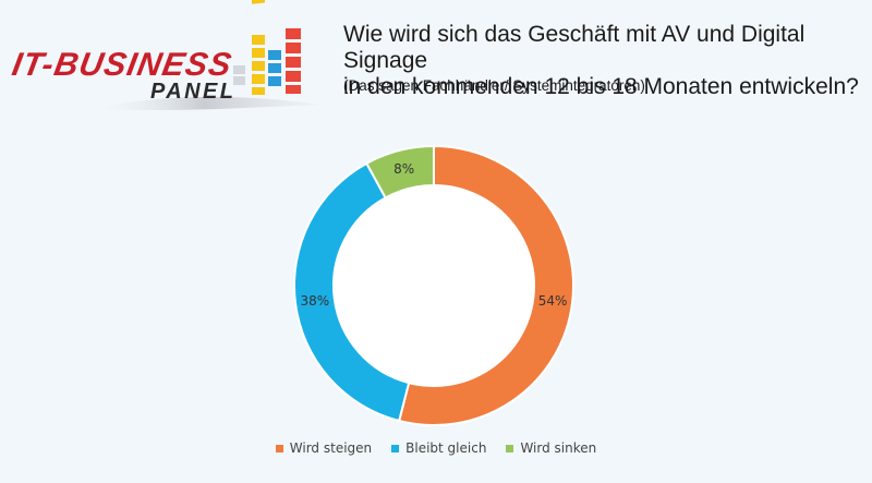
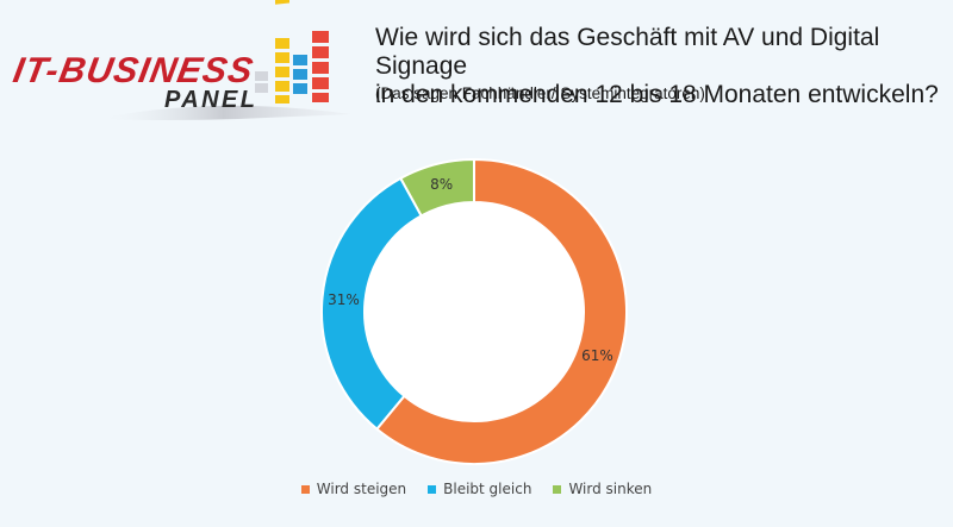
Wird steigen: 54% -> 61%
Bleibt gleich: 38% -> 31%
